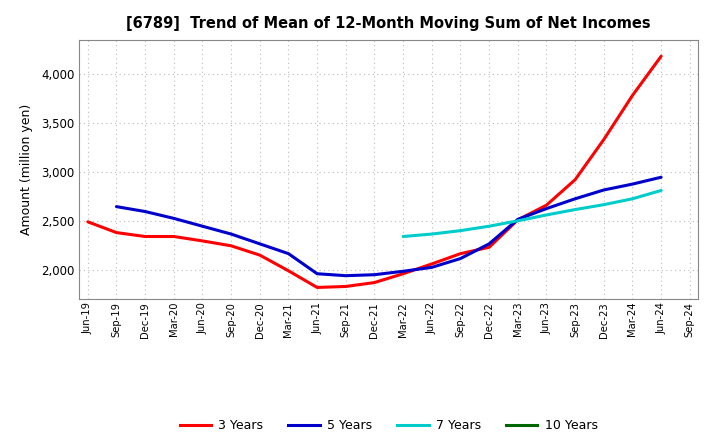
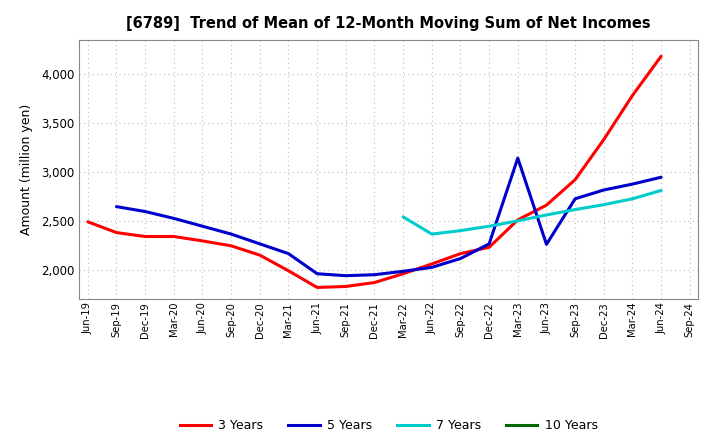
7 Years/Mar-22: 2,340 -> 2,540
5 Years/Mar-23: 2,520 -> 3,140
5 Years/Jun-23: 2,620 -> 2,260
